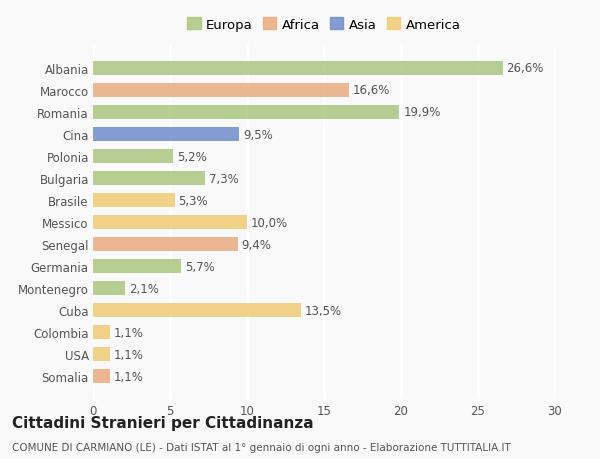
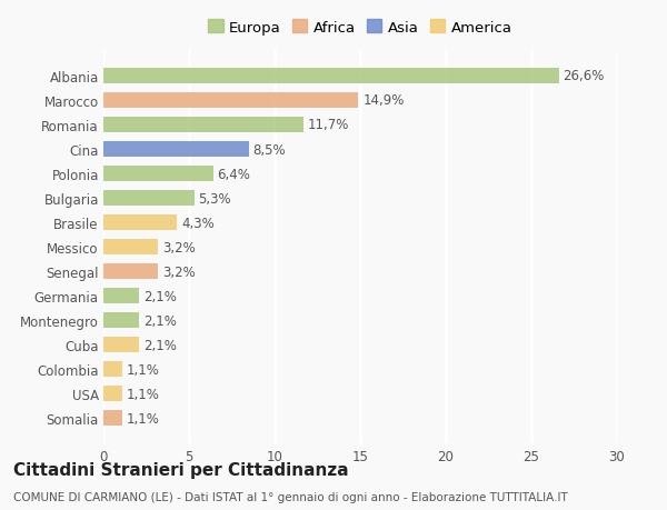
Marocco: 16,6% -> 14,9%
Romania: 19,9% -> 11,7%
Cina: 9,5% -> 8,5%
Polonia: 5,2% -> 6,4%
Bulgaria: 7,3% -> 5,3%
Brasile: 5,3% -> 4,3%
Messico: 10,0% -> 3,2%
Senegal: 9,4% -> 3,2%
Germania: 5,7% -> 2,1%
Cuba: 13,5% -> 2,1%
